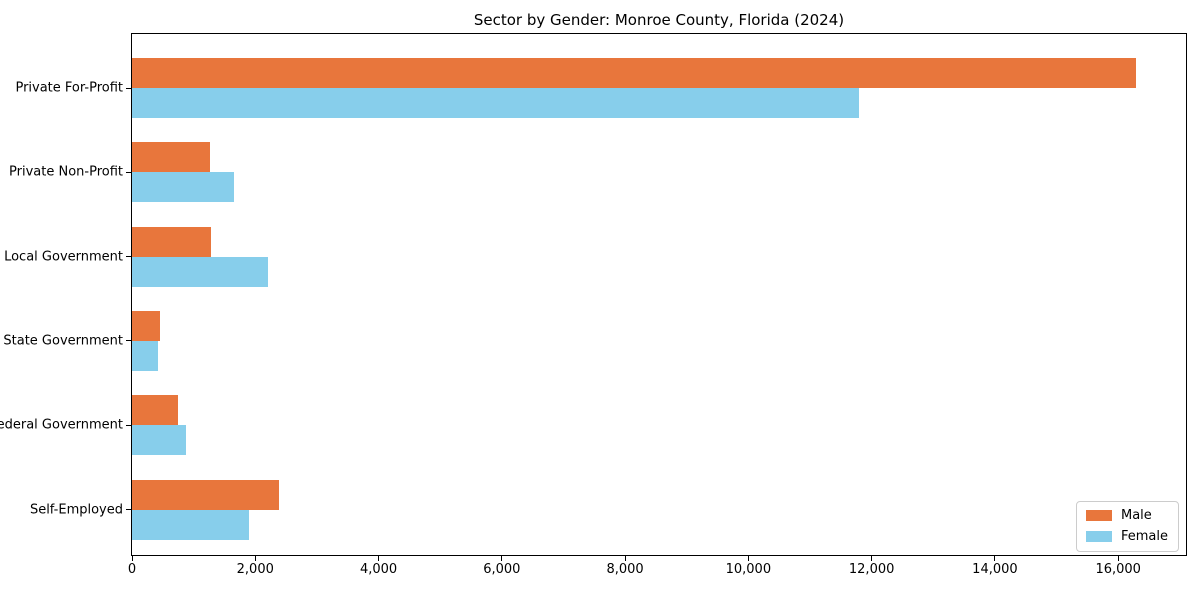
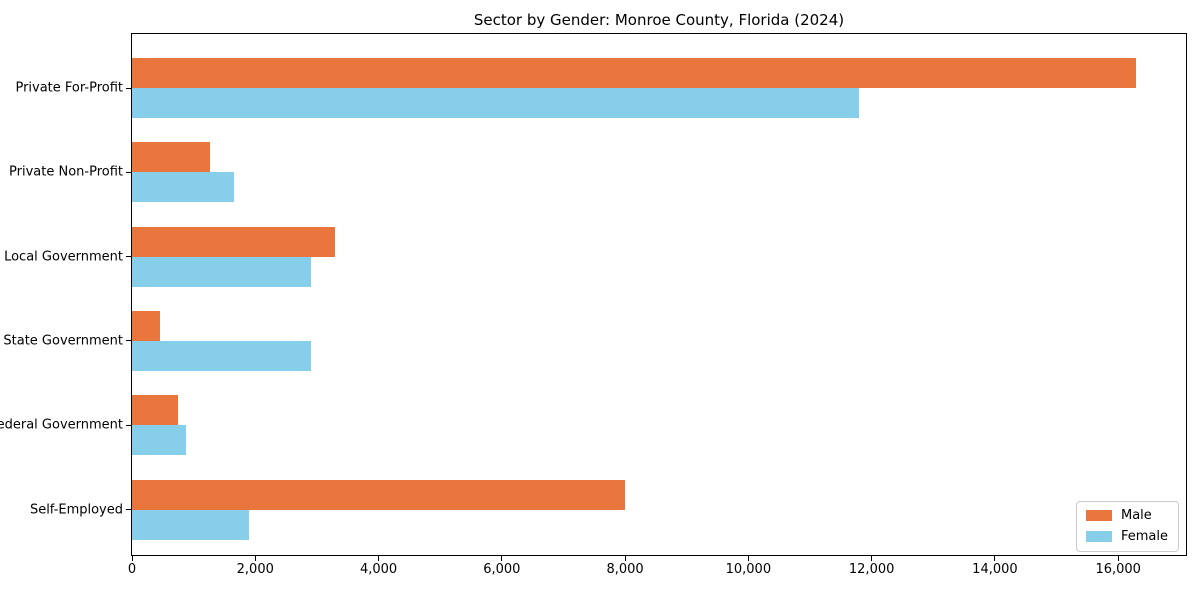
Male/Local Government: 1300 -> 3300
Female/Local Government: 2200 -> 2900
Female/State Government: 400 -> 2900
Male/Self-Employed: 2400 -> 8000
